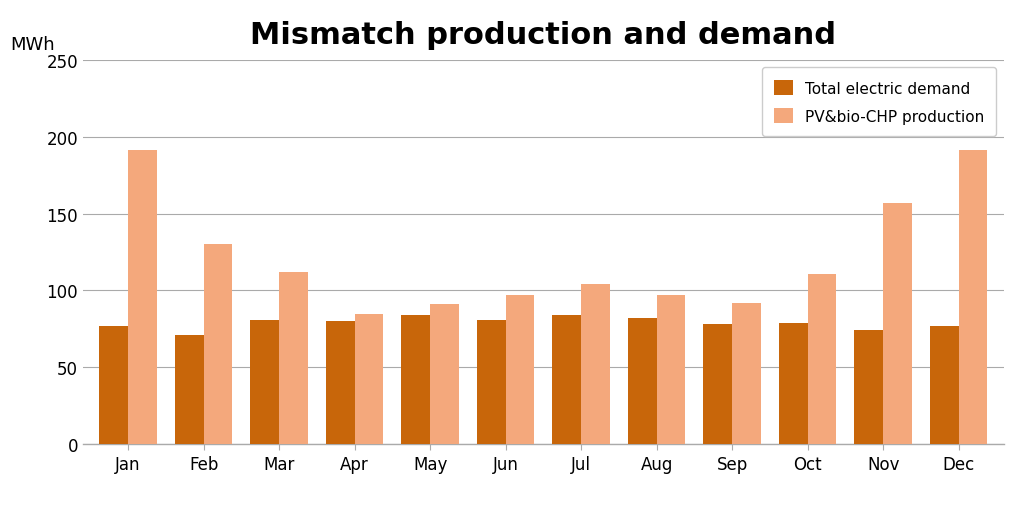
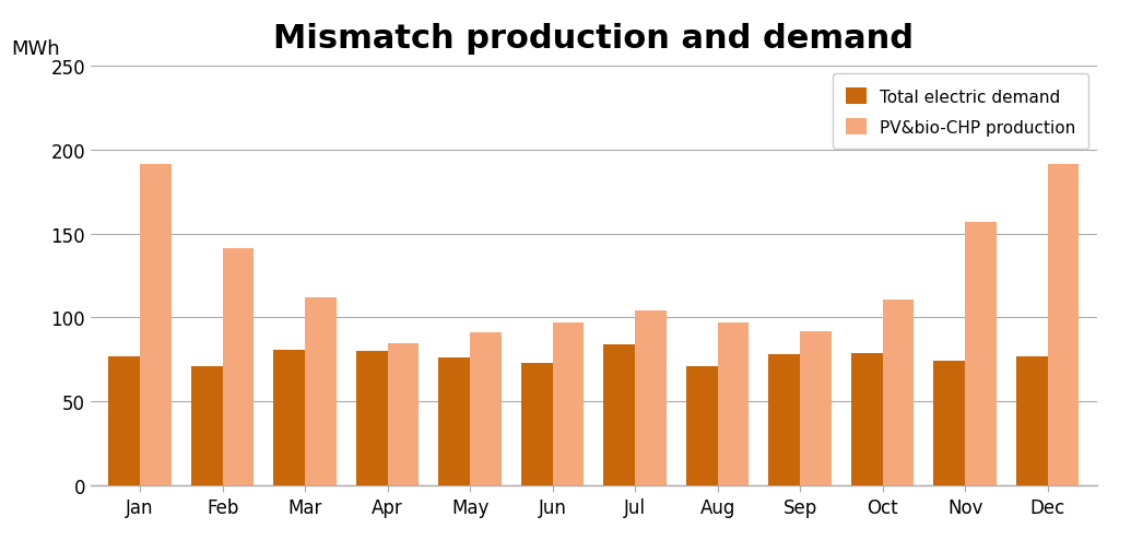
PV&bio-CHP production/Feb: 130 -> 141
Total electric demand/May: 84 -> 76
Total electric demand/Jun: 81 -> 73
Total electric demand/Aug: 82 -> 71
